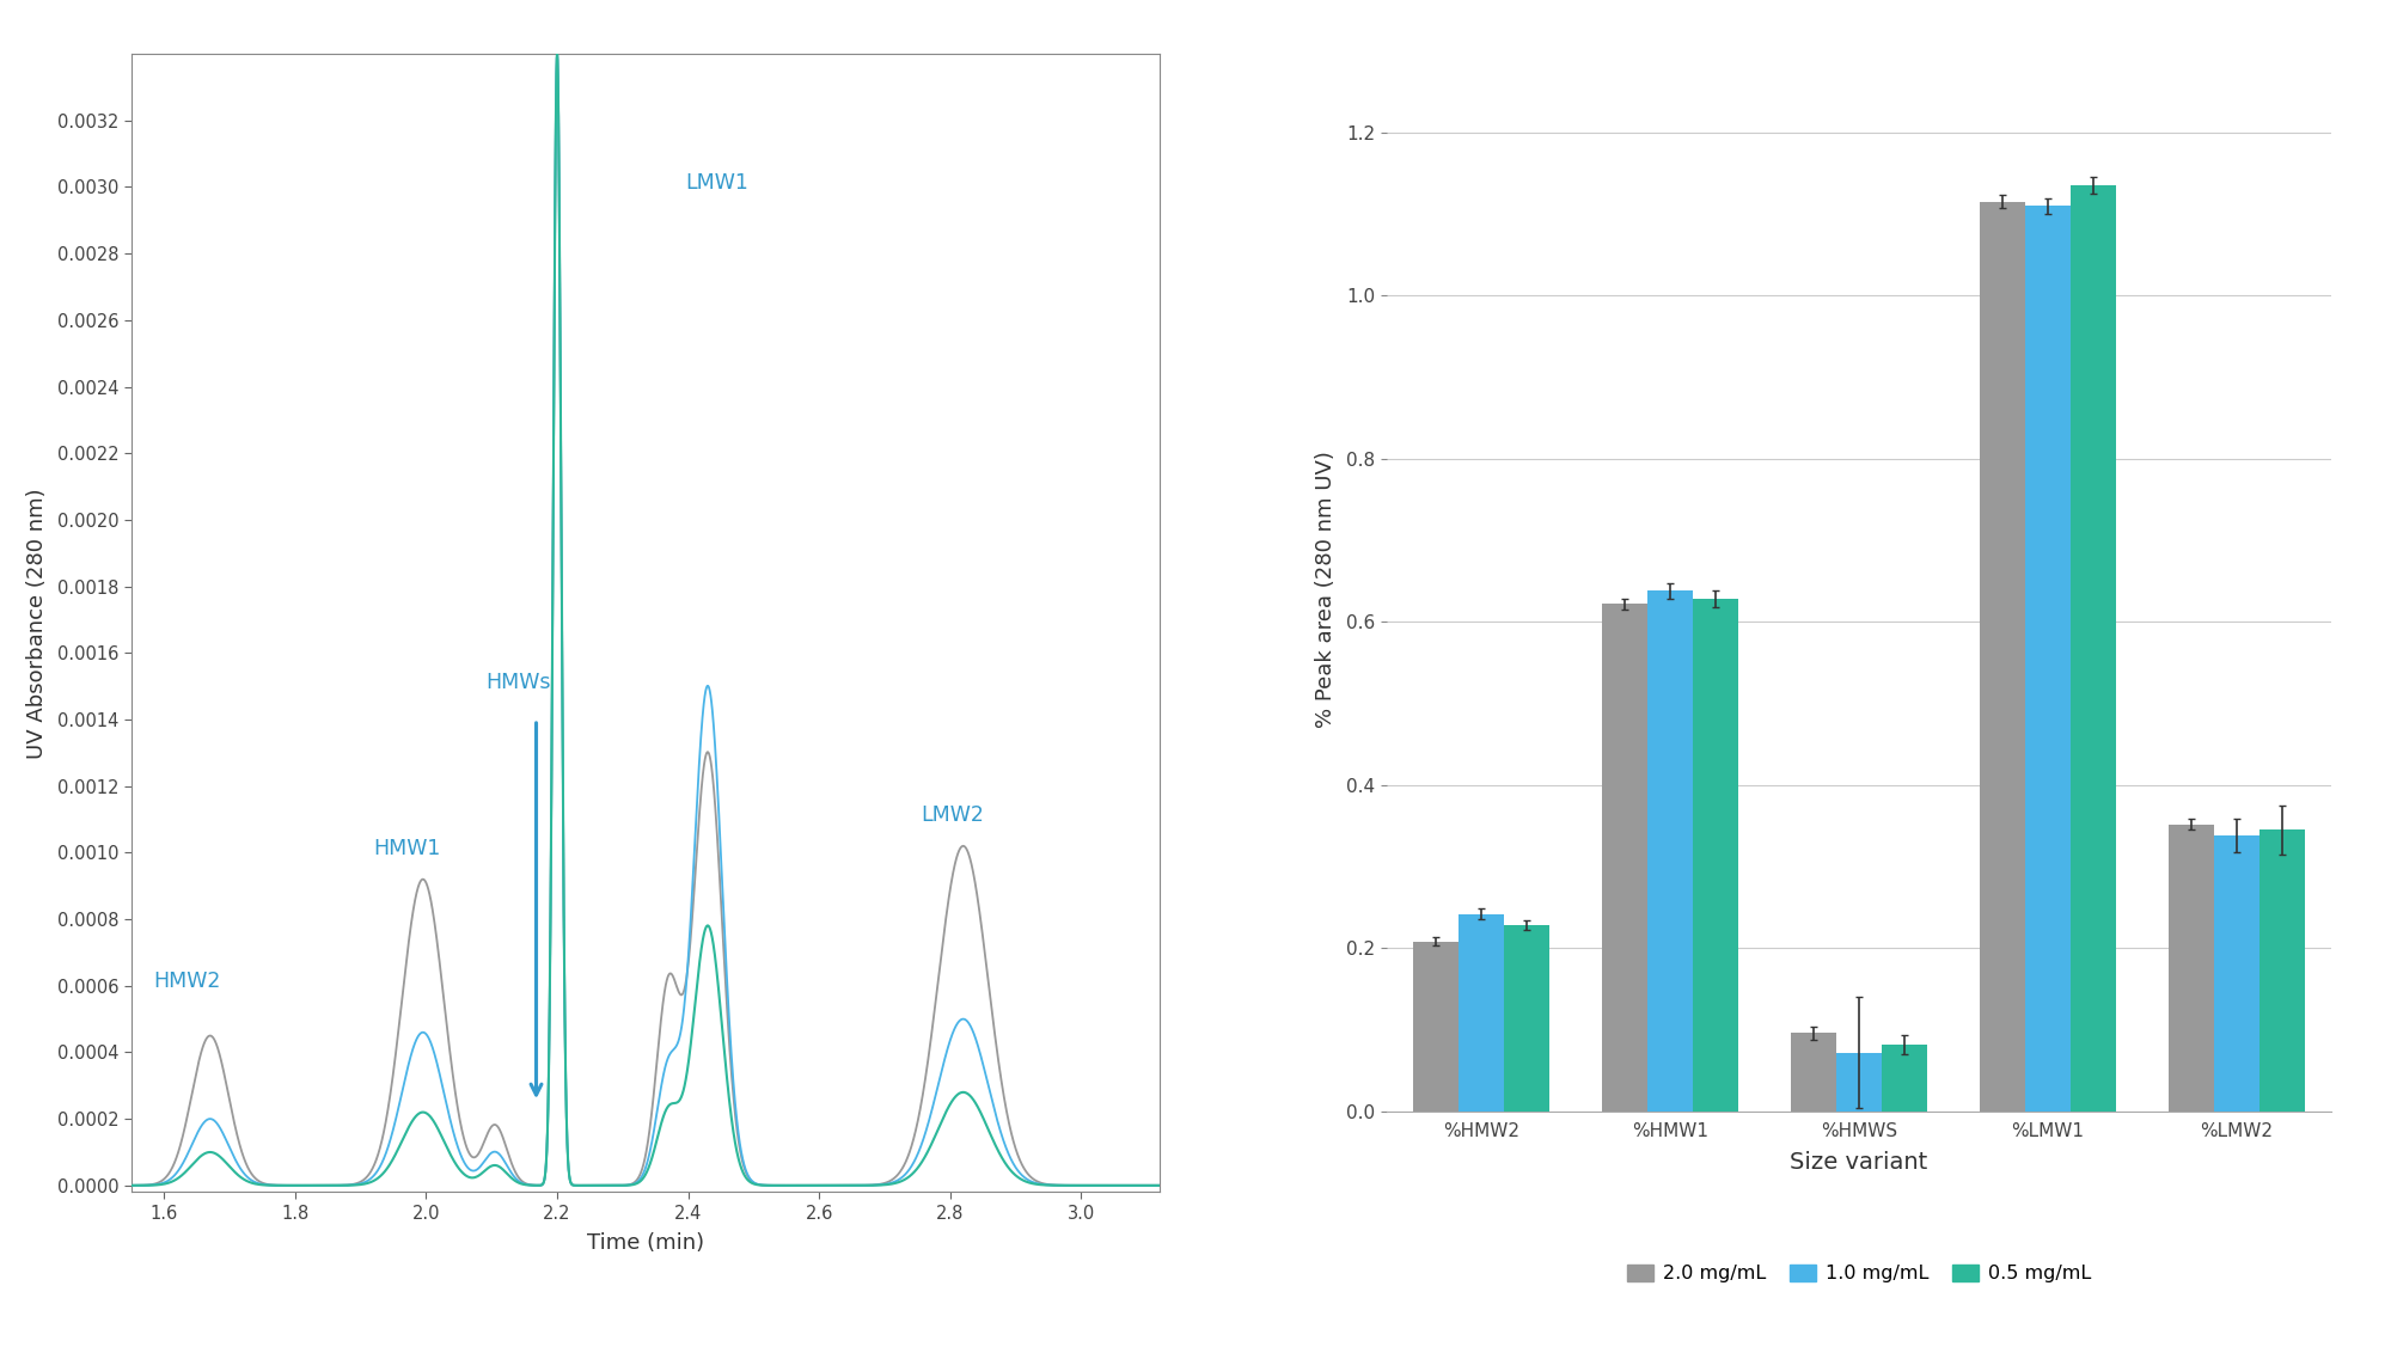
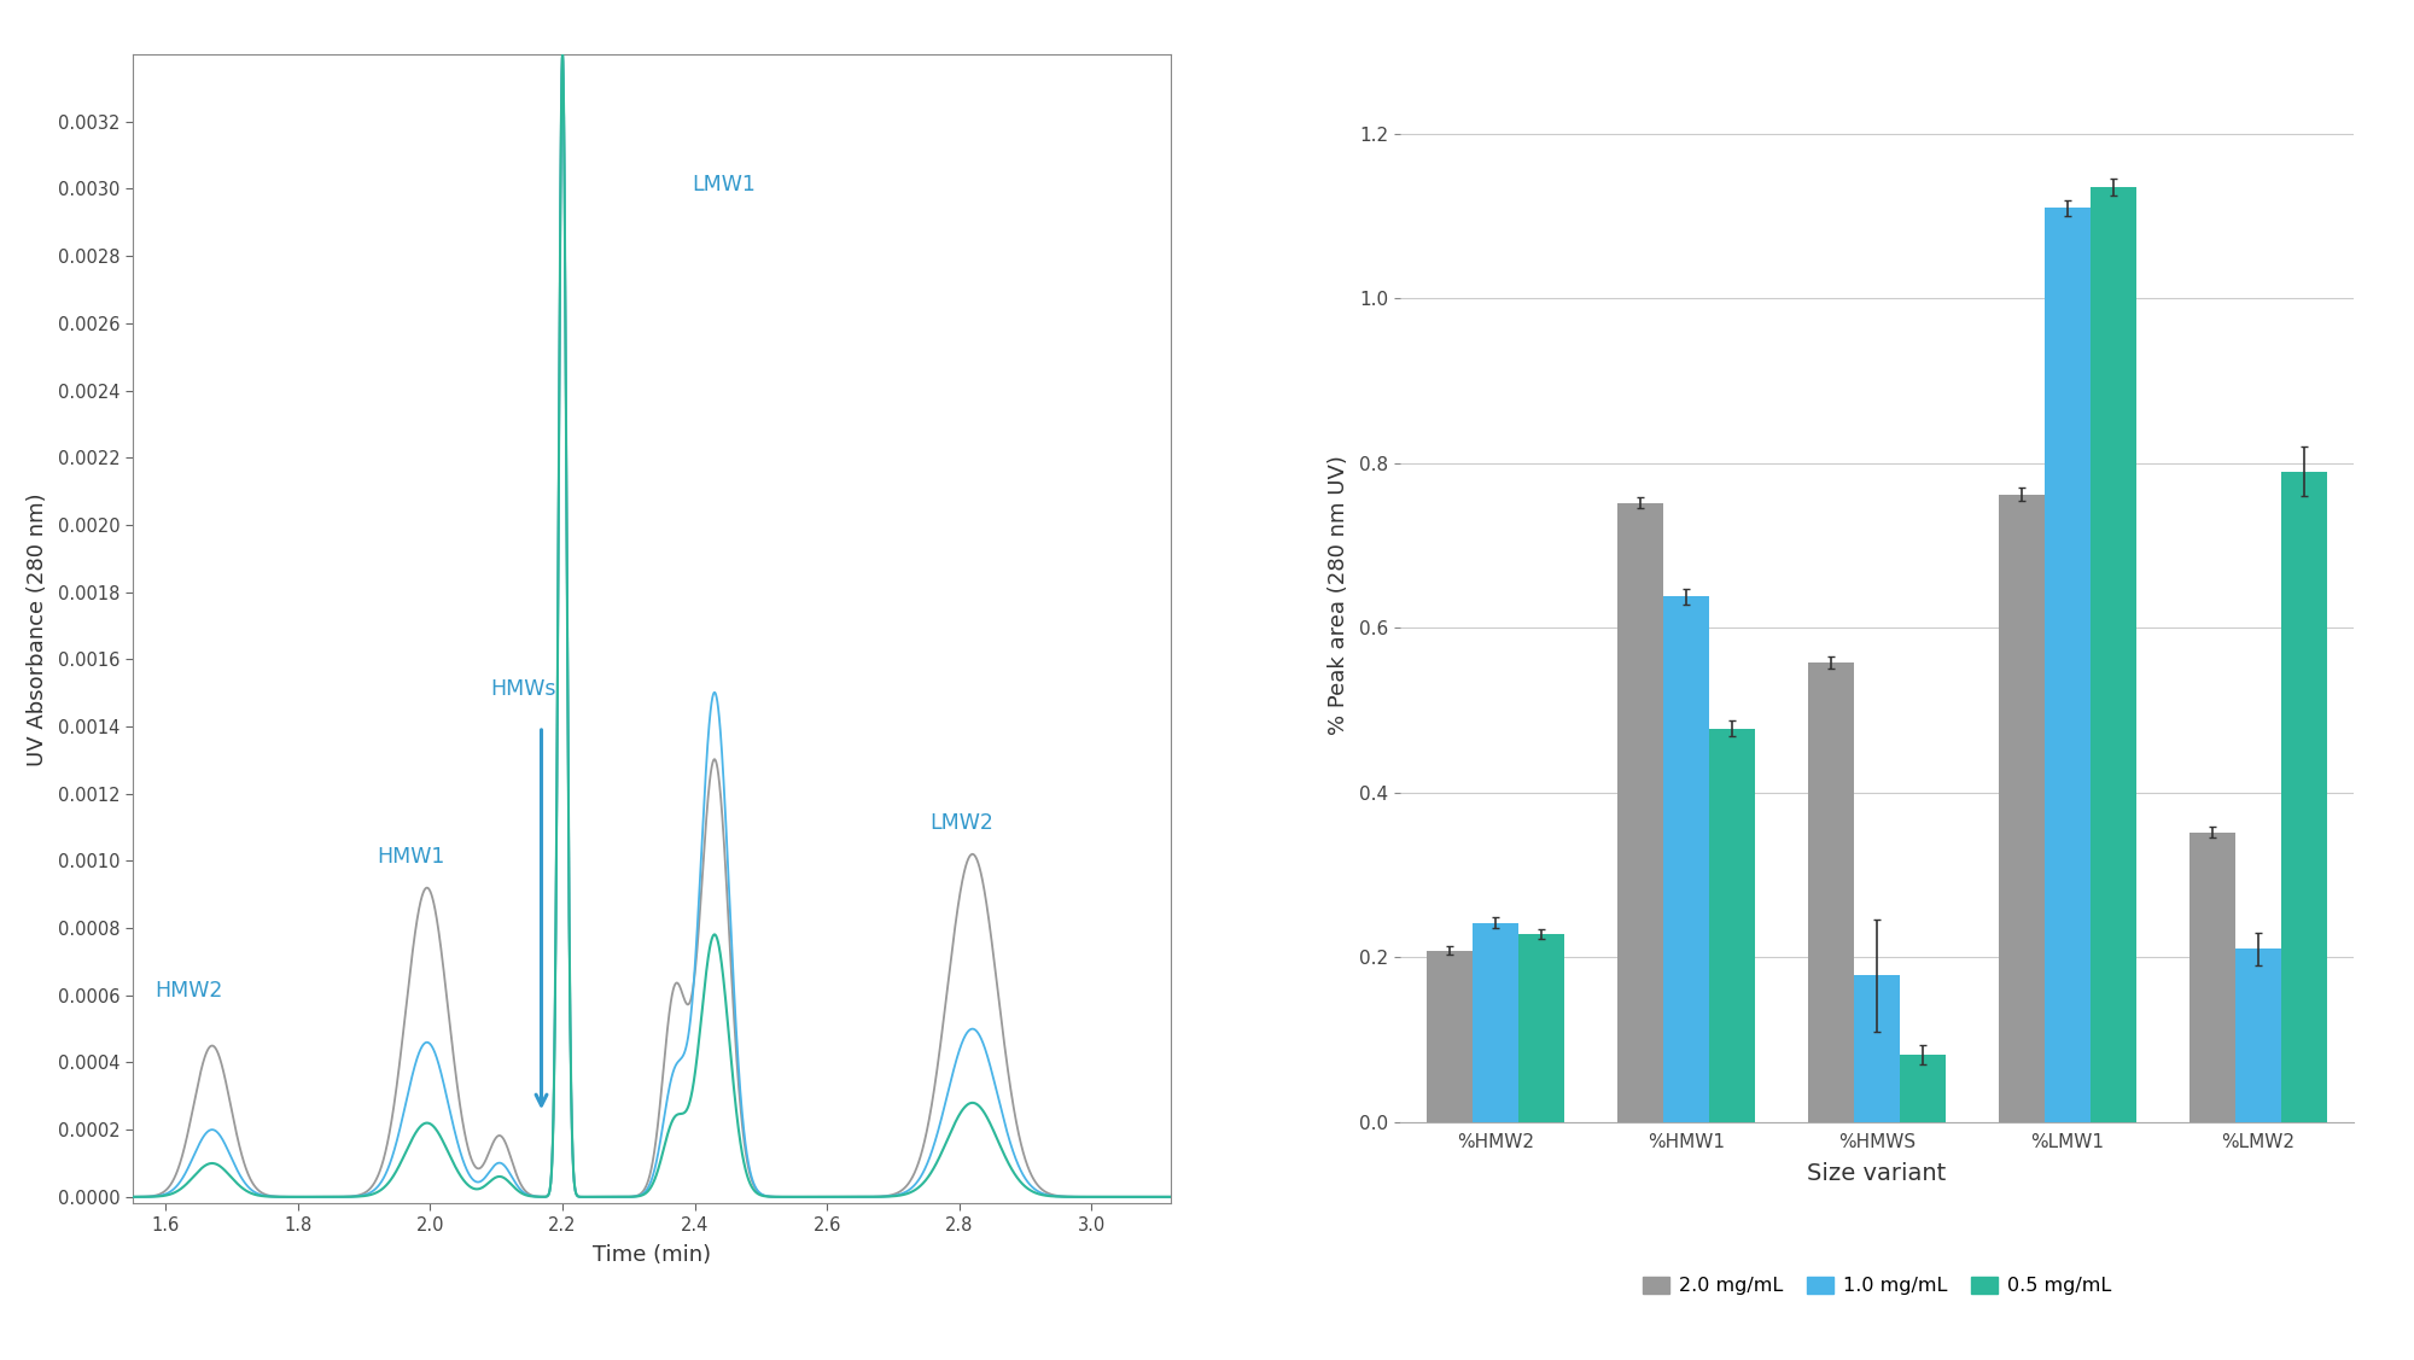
2.0 mg/mL/%HMW1: 0.622 -> 0.752
0.5 mg/mL/%HMW1: 0.628 -> 0.478
2.0 mg/mL/%HMWS: 0.096 -> 0.558
1.0 mg/mL/%HMWS: 0.072 -> 0.178
2.0 mg/mL/%LMW1: 1.115 -> 0.762
1.0 mg/mL/%LMW2: 0.338 -> 0.210
0.5 mg/mL/%LMW2: 0.345 -> 0.790
